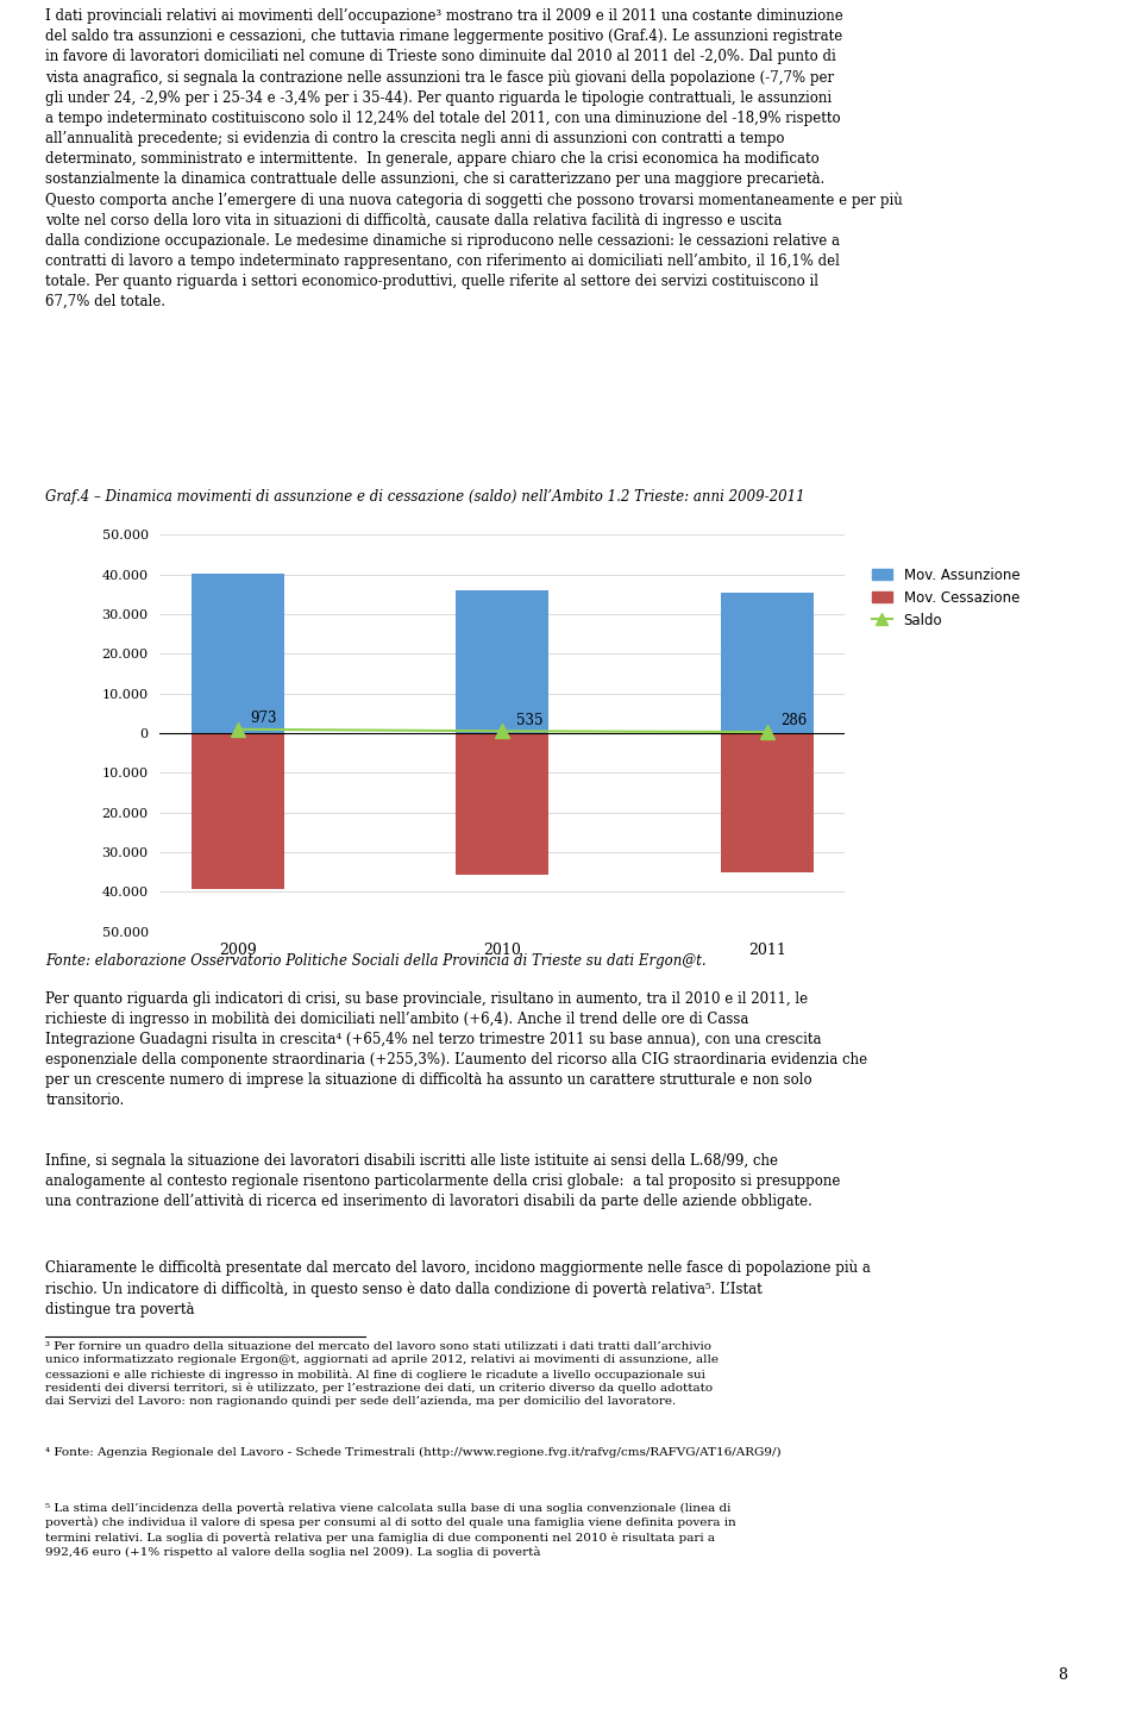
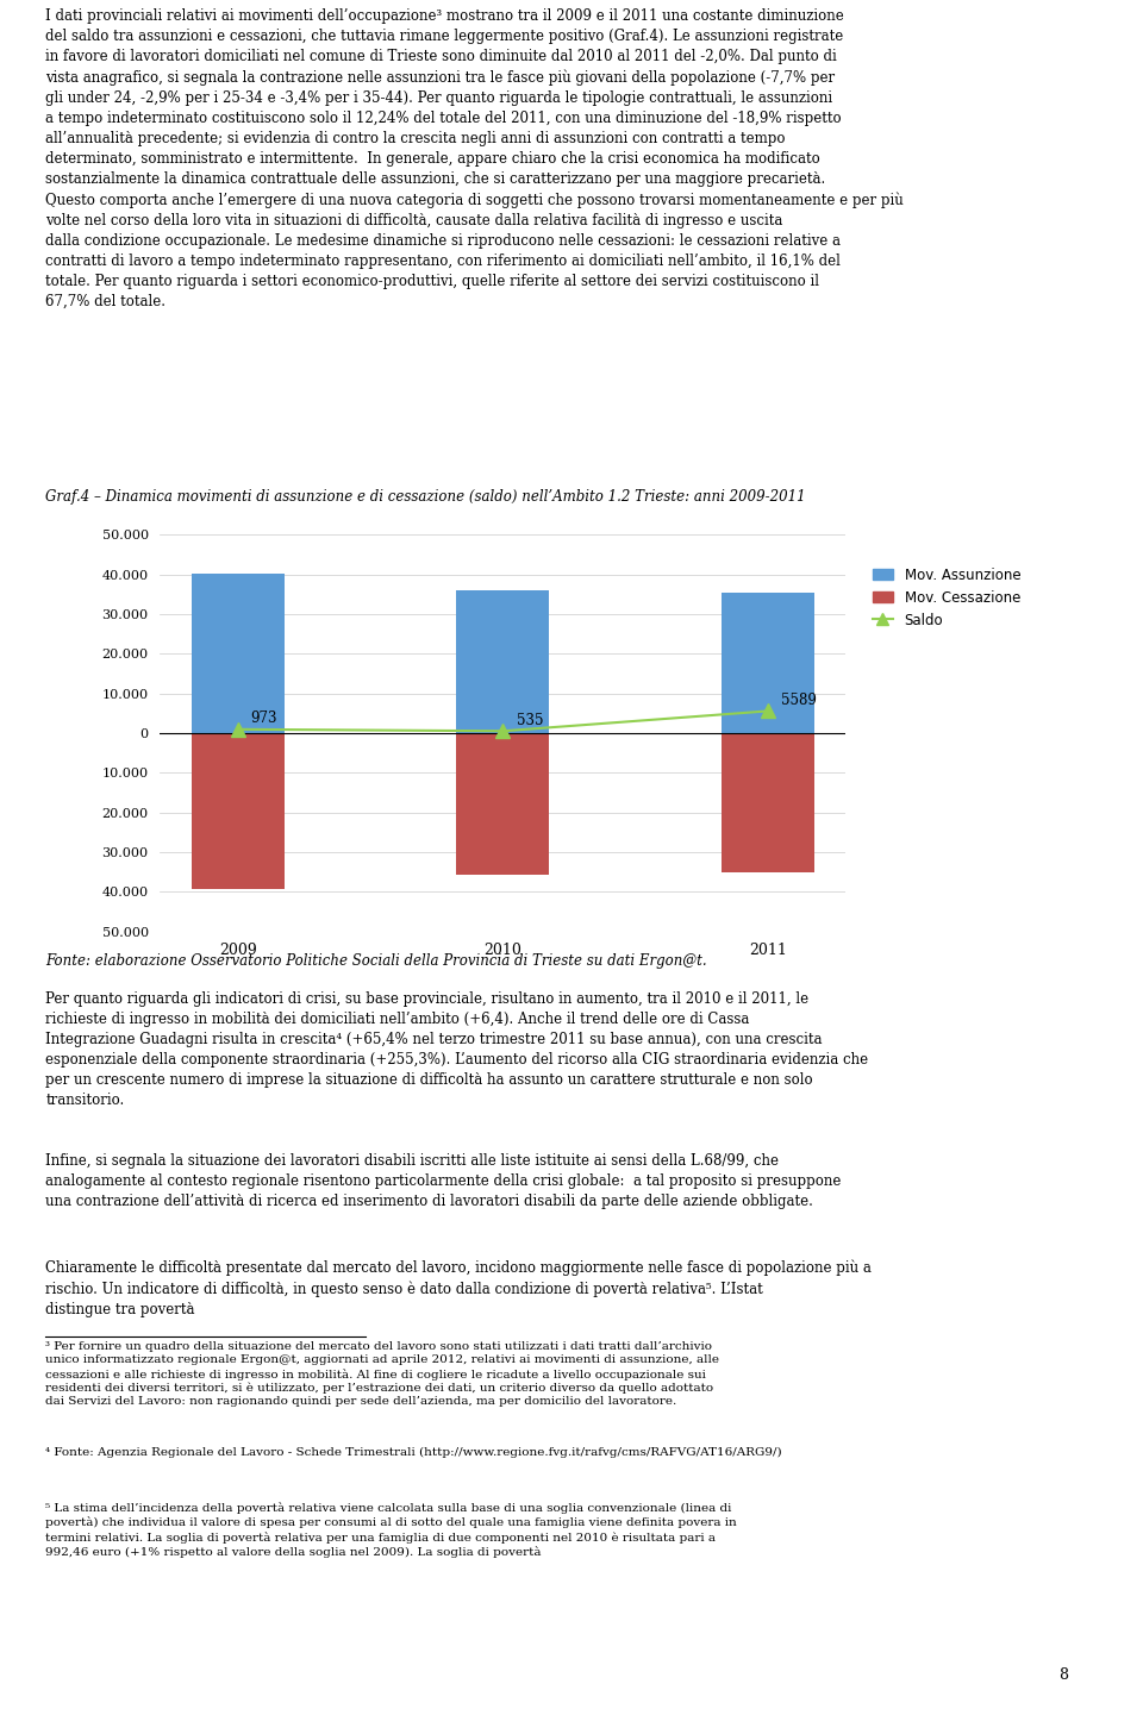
Saldo/2011: 286 -> 5589
